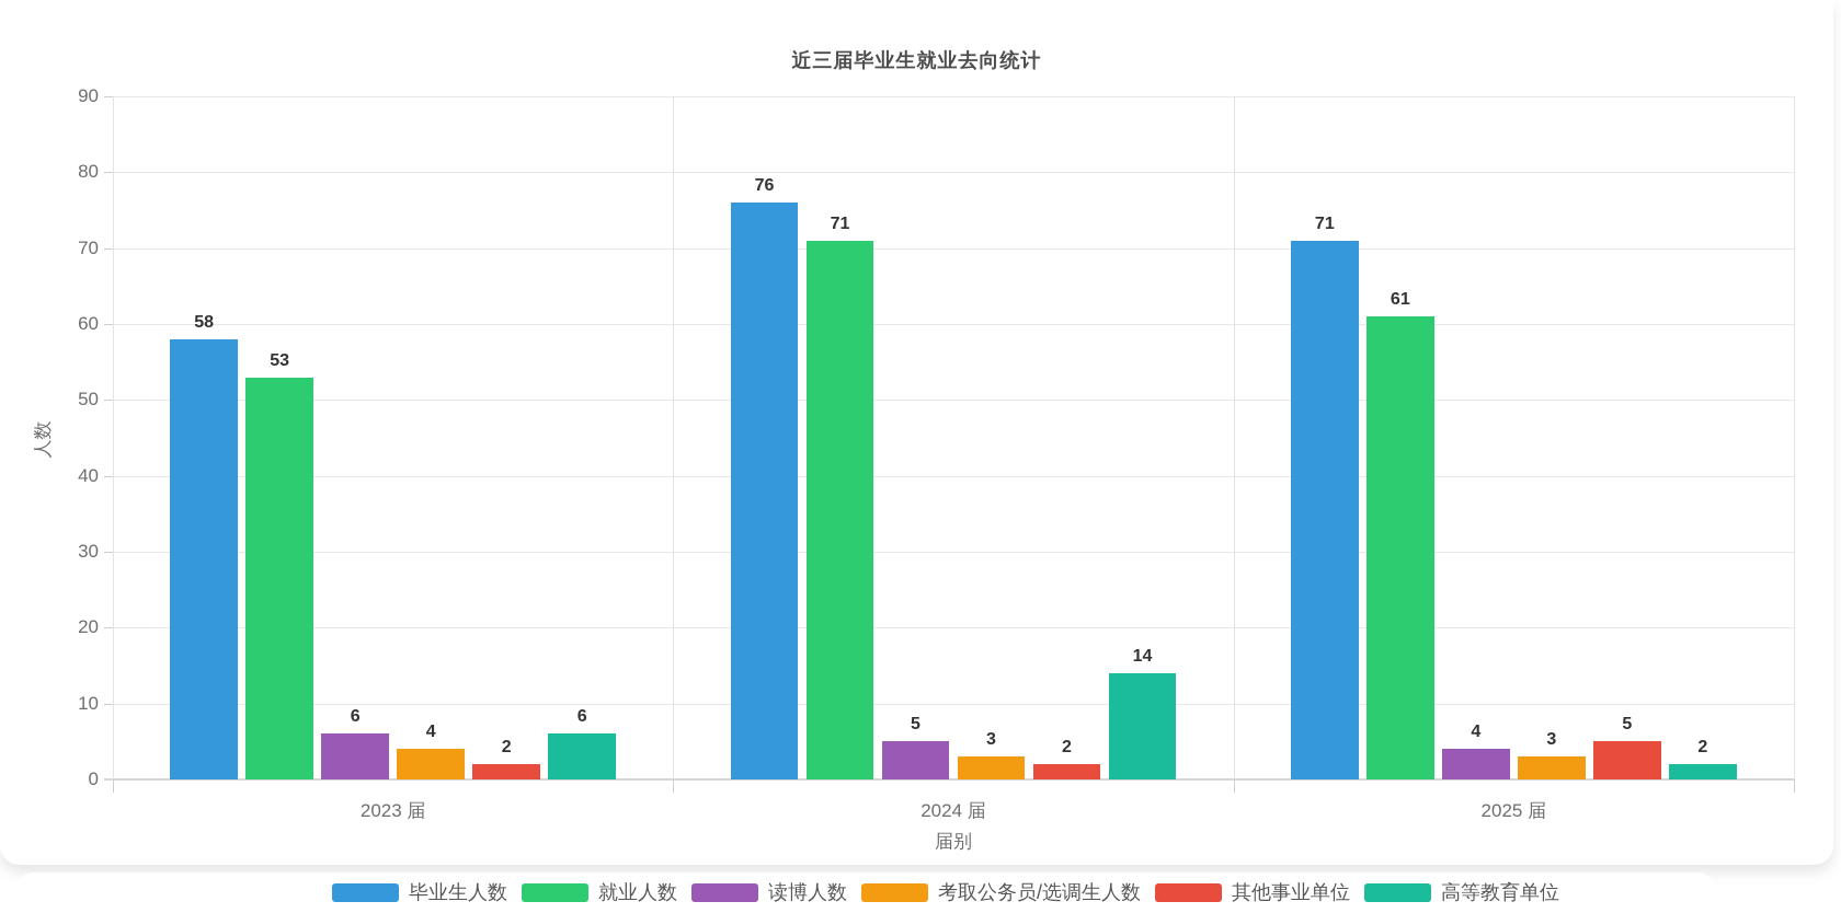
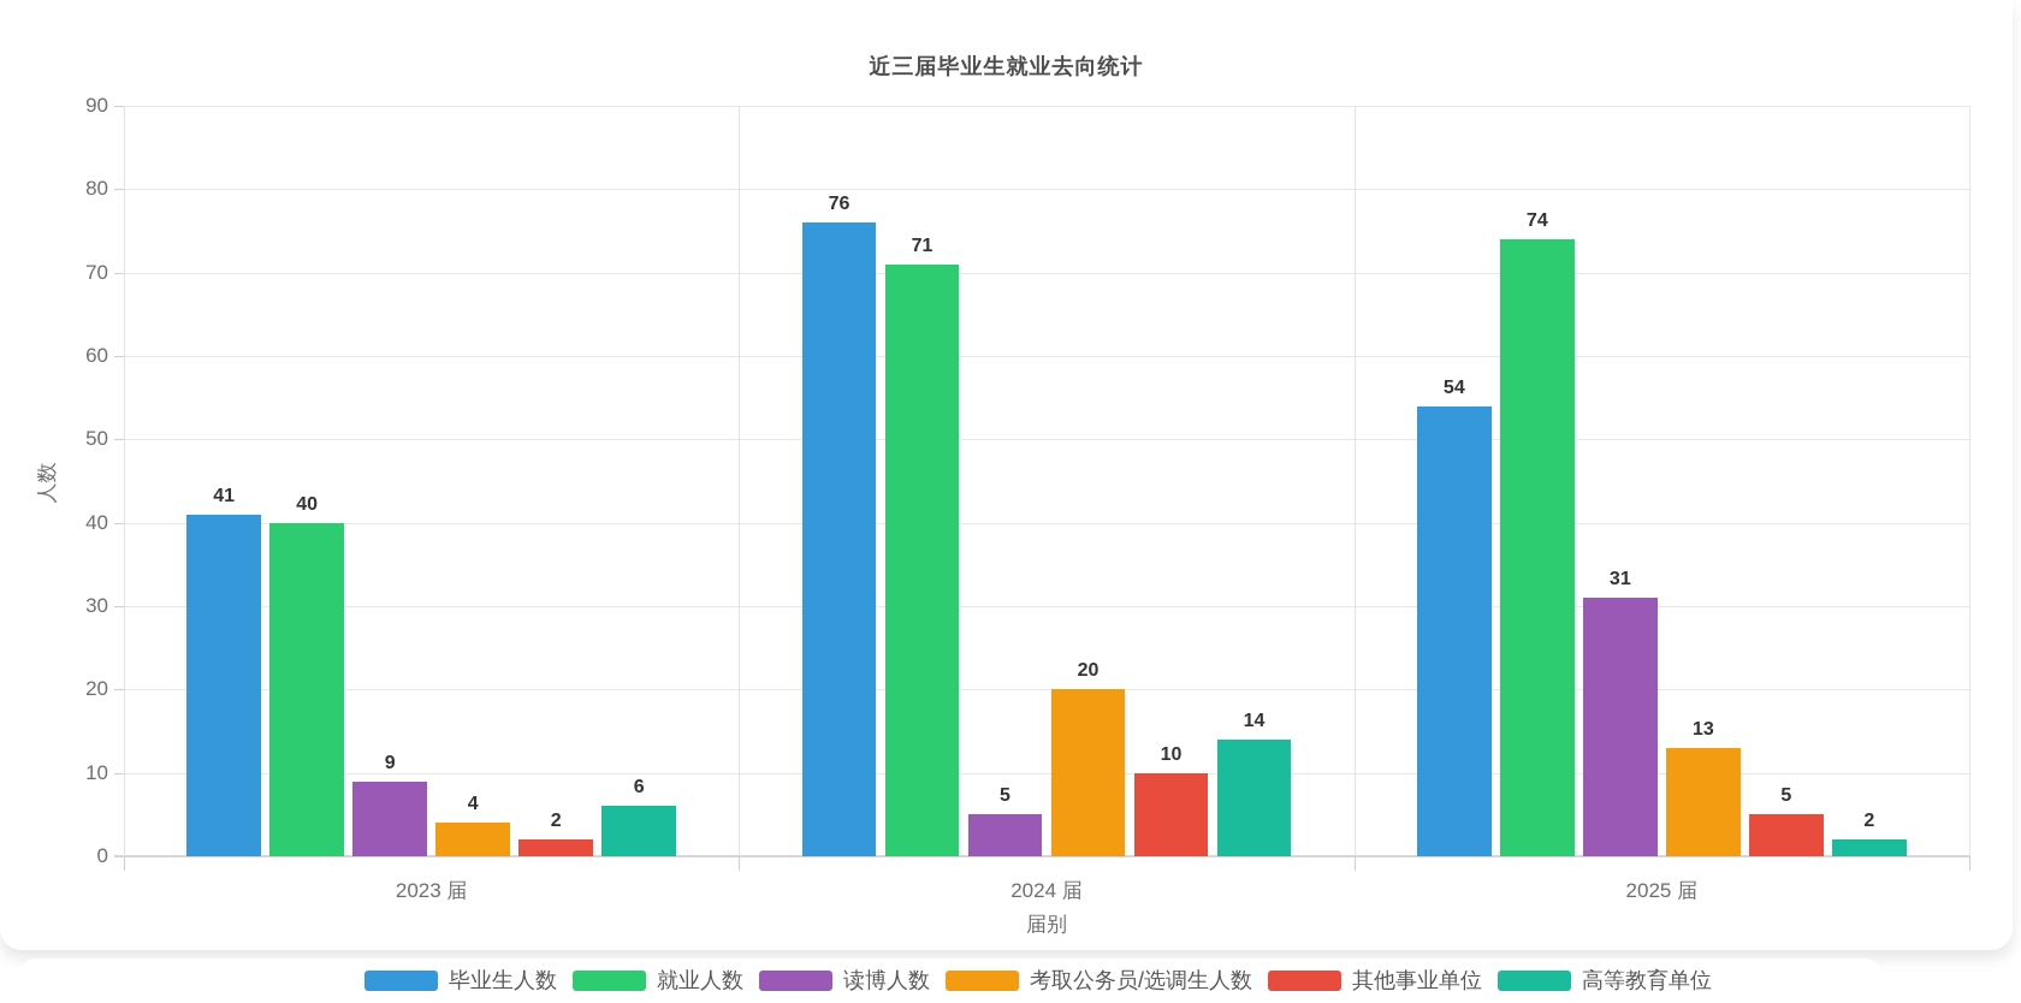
毕业生人数/2023 届: 58 -> 41
就业人数/2023 届: 53 -> 40
读博人数/2023 届: 6 -> 9
考取公务员/选调生人数/2024 届: 3 -> 20
其他事业单位/2024 届: 2 -> 10
毕业生人数/2025 届: 71 -> 54
就业人数/2025 届: 61 -> 74
读博人数/2025 届: 4 -> 31
考取公务员/选调生人数/2025 届: 3 -> 13
